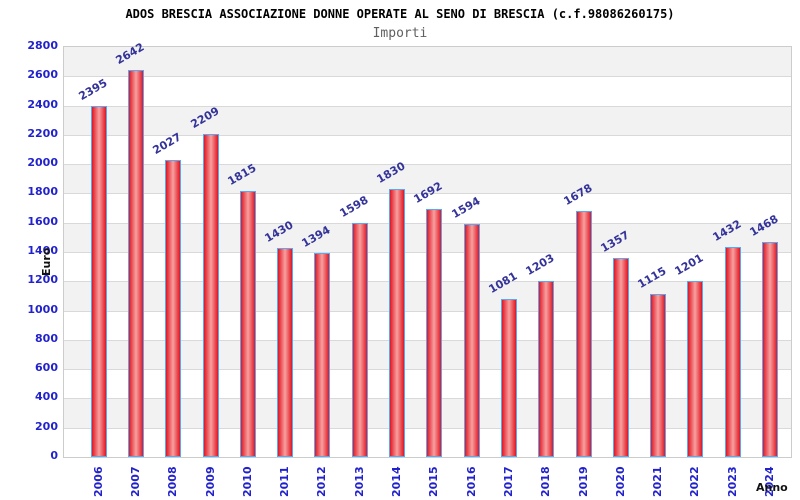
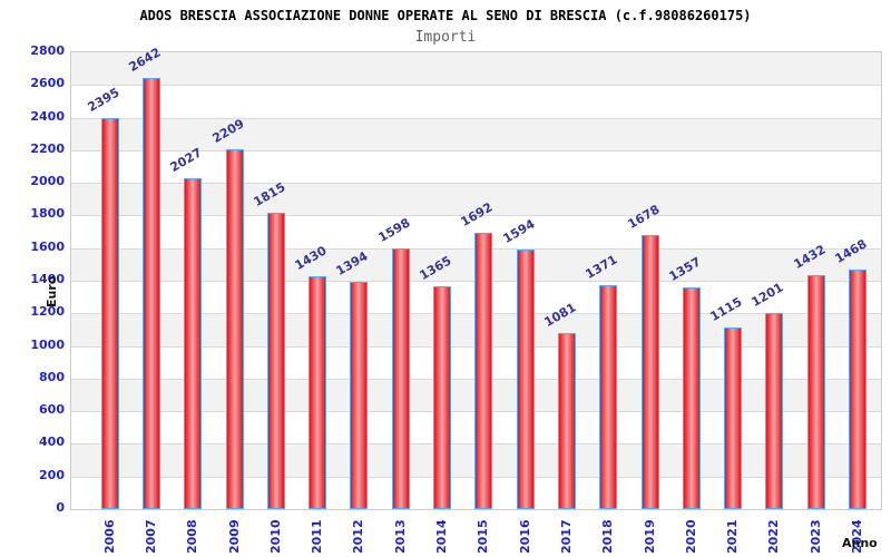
2014: 1830 -> 1365
2018: 1203 -> 1371
